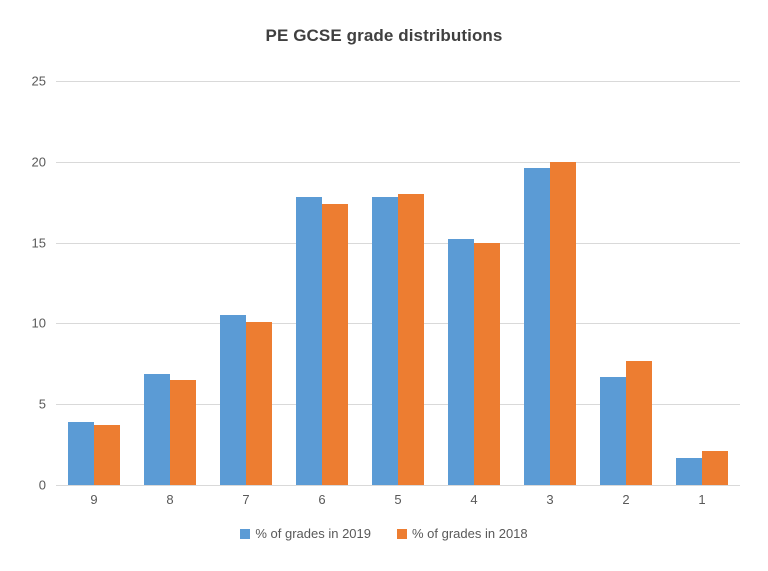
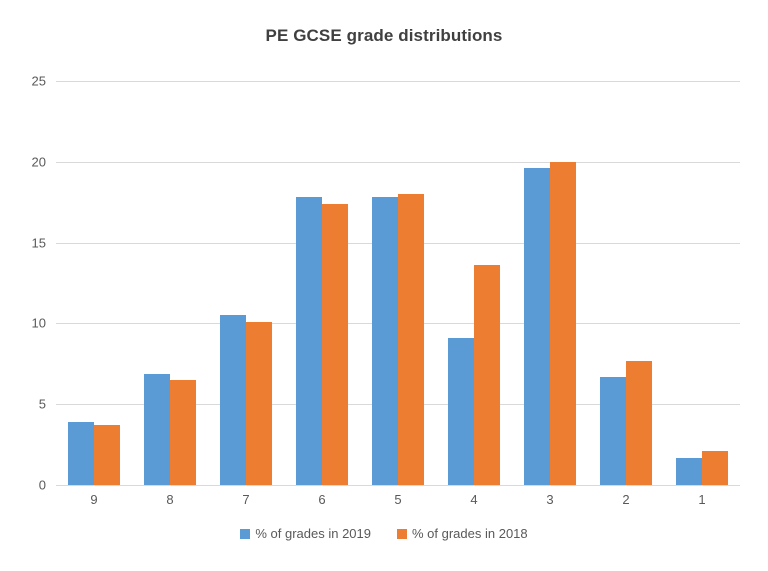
% of grades in 2019/4: 15.2 -> 9.1
% of grades in 2018/4: 15.0 -> 13.6
